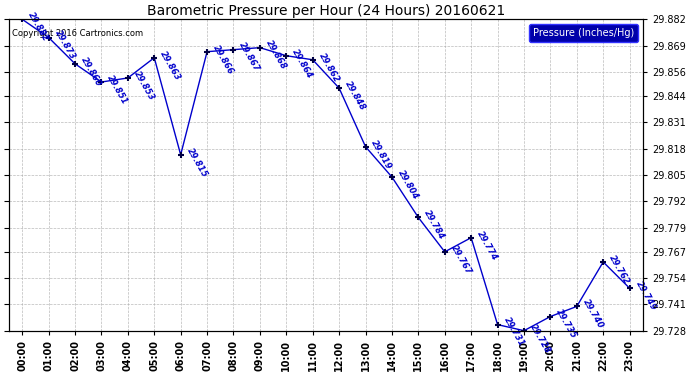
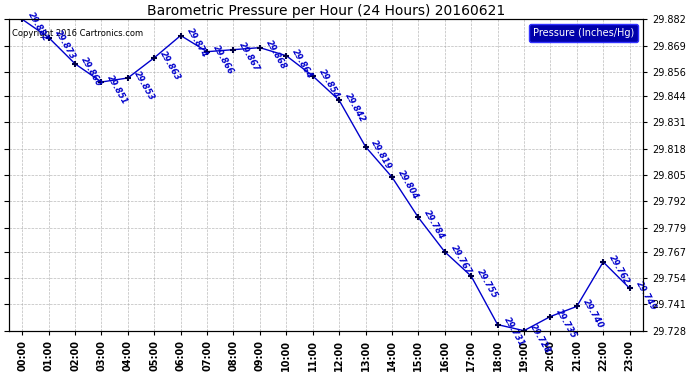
06:00: 29.815 -> 29.874
11:00: 29.862 -> 29.854
12:00: 29.848 -> 29.842
17:00: 29.774 -> 29.755
